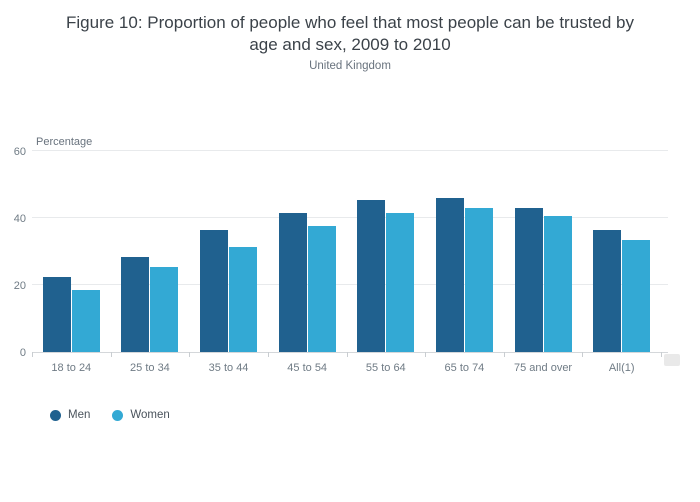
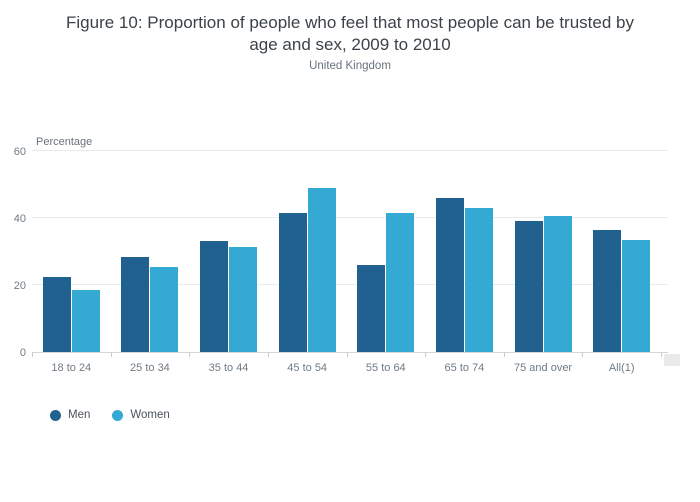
Men/35 to 44: 36 -> 33
Women/45 to 54: 38 -> 49
Men/55 to 64: 46 -> 26
Men/75 and over: 43 -> 39
